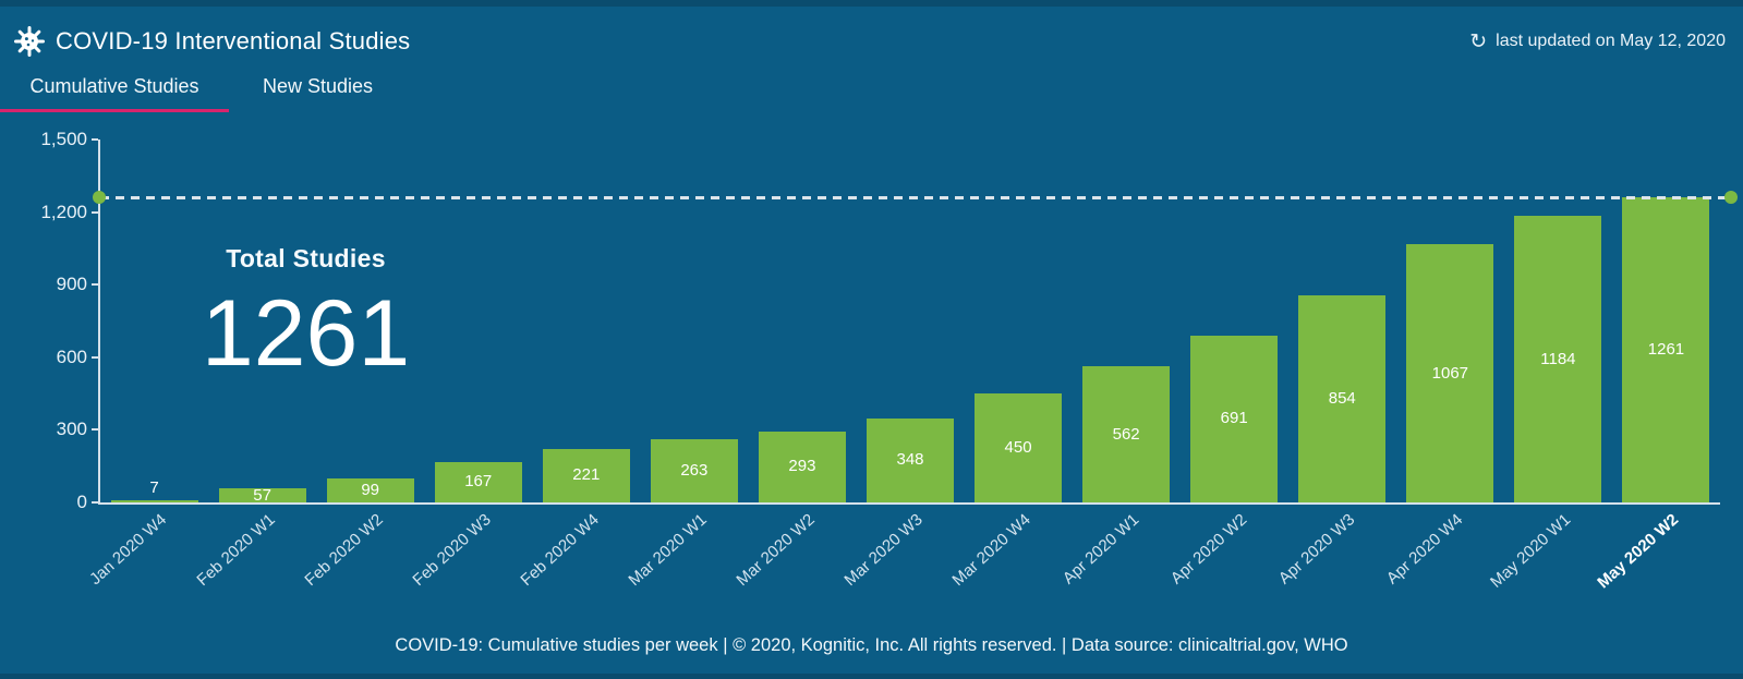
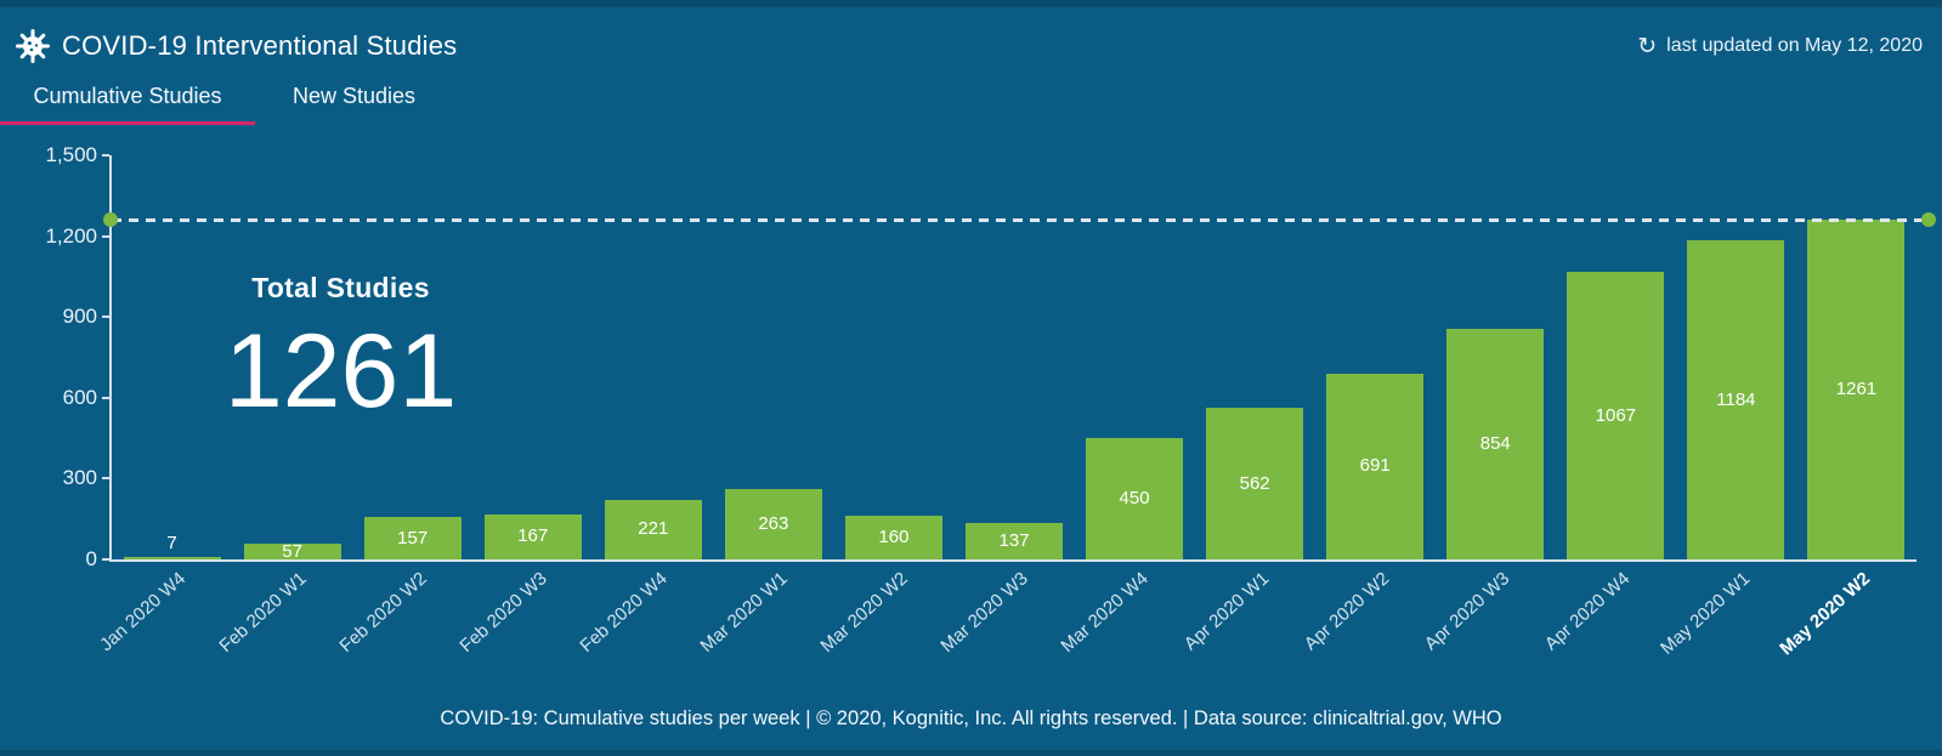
Feb 2020 W2: 99 -> 157
Mar 2020 W2: 293 -> 160
Mar 2020 W3: 348 -> 137
